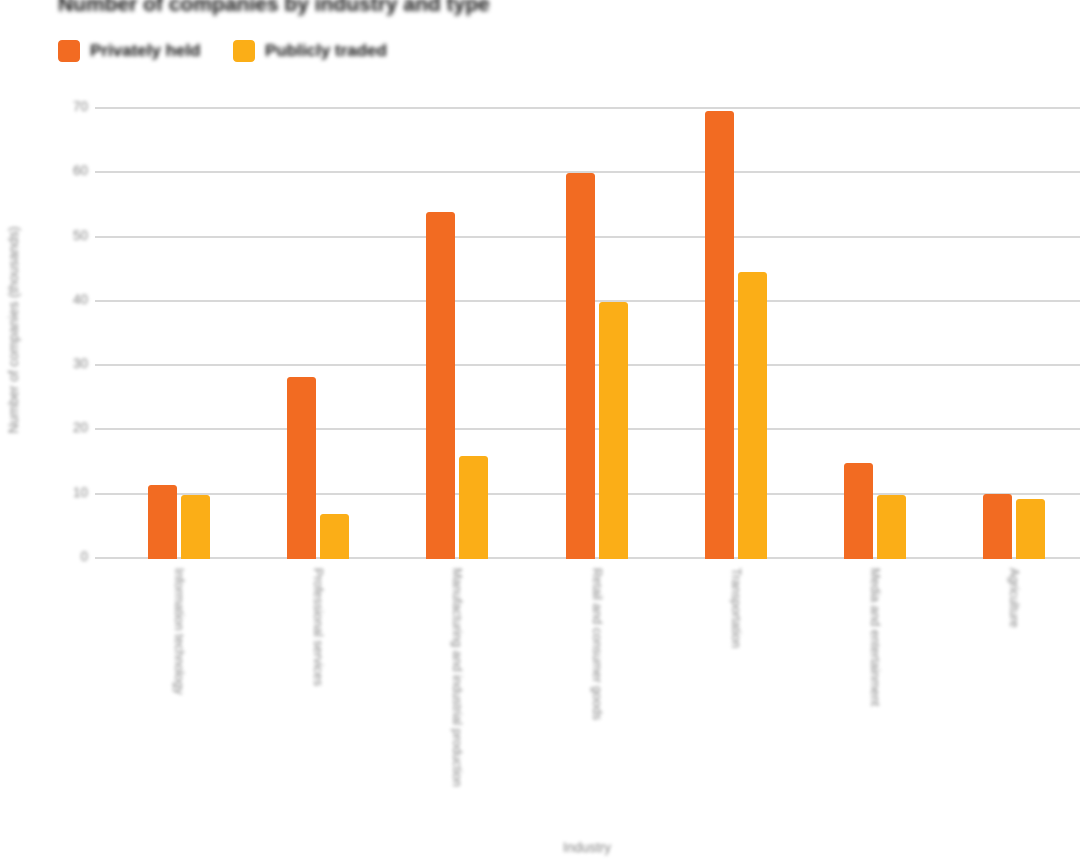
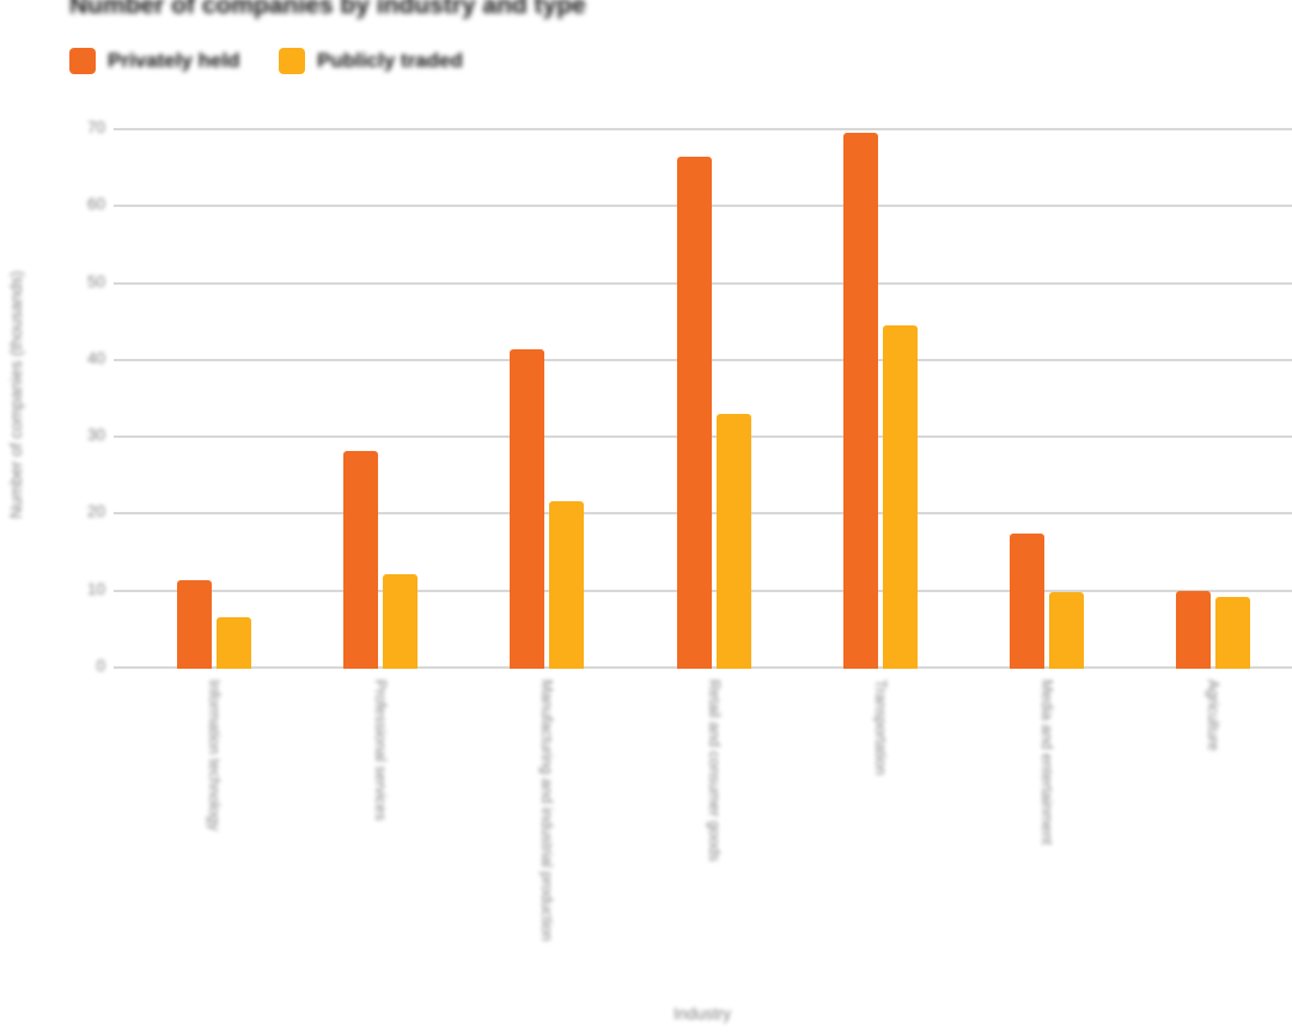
Publicly traded/Information technology: 10 -> 7
Publicly traded/Professional services: 7 -> 12
Privately held/Manufacturing and industrial production: 54 -> 42
Publicly traded/Manufacturing and industrial production: 16 -> 22
Privately held/Retail and consumer goods: 60 -> 67
Publicly traded/Retail and consumer goods: 40 -> 33
Privately held/Media and entertainment: 15 -> 18
